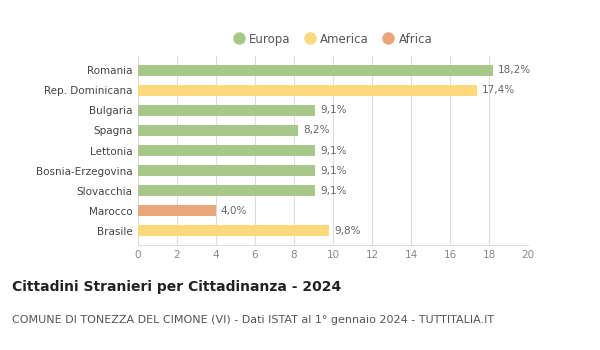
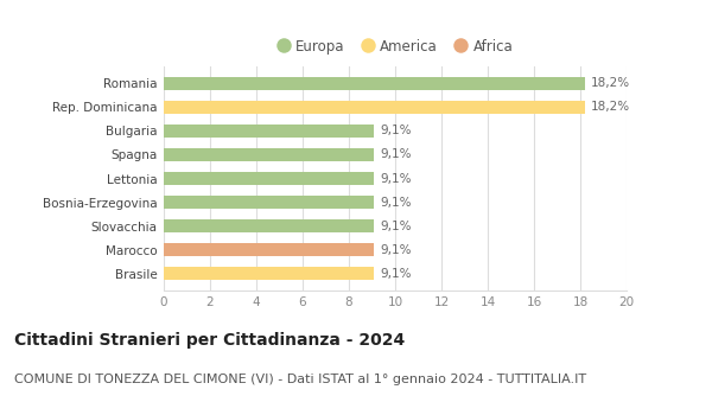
Rep. Dominicana: 17,4% -> 18,2%
Spagna: 8,2% -> 9,1%
Marocco: 4,0% -> 9,1%
Brasile: 9,8% -> 9,1%
